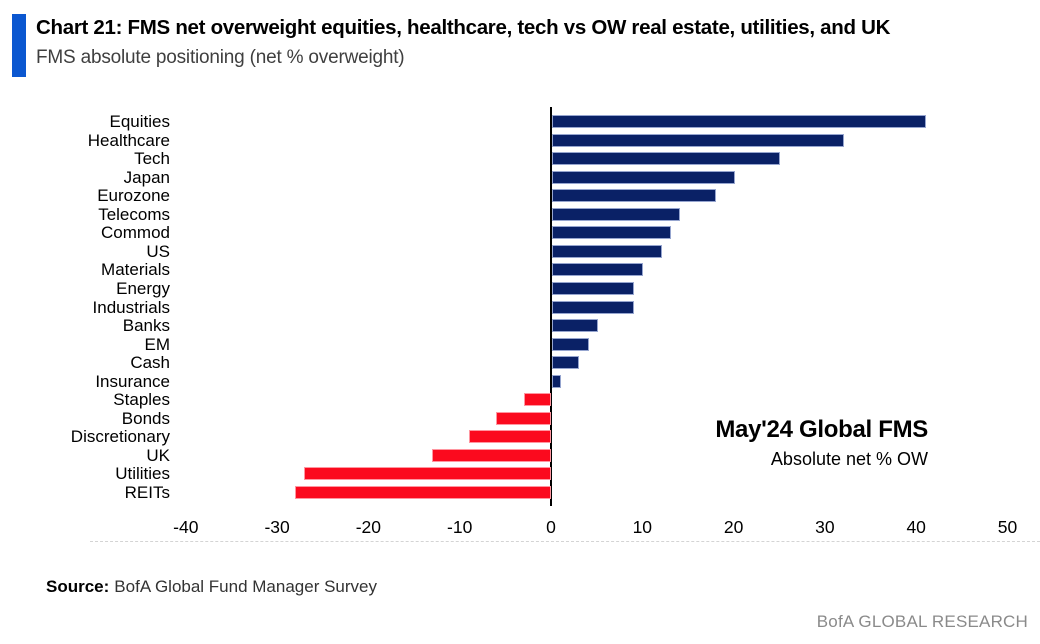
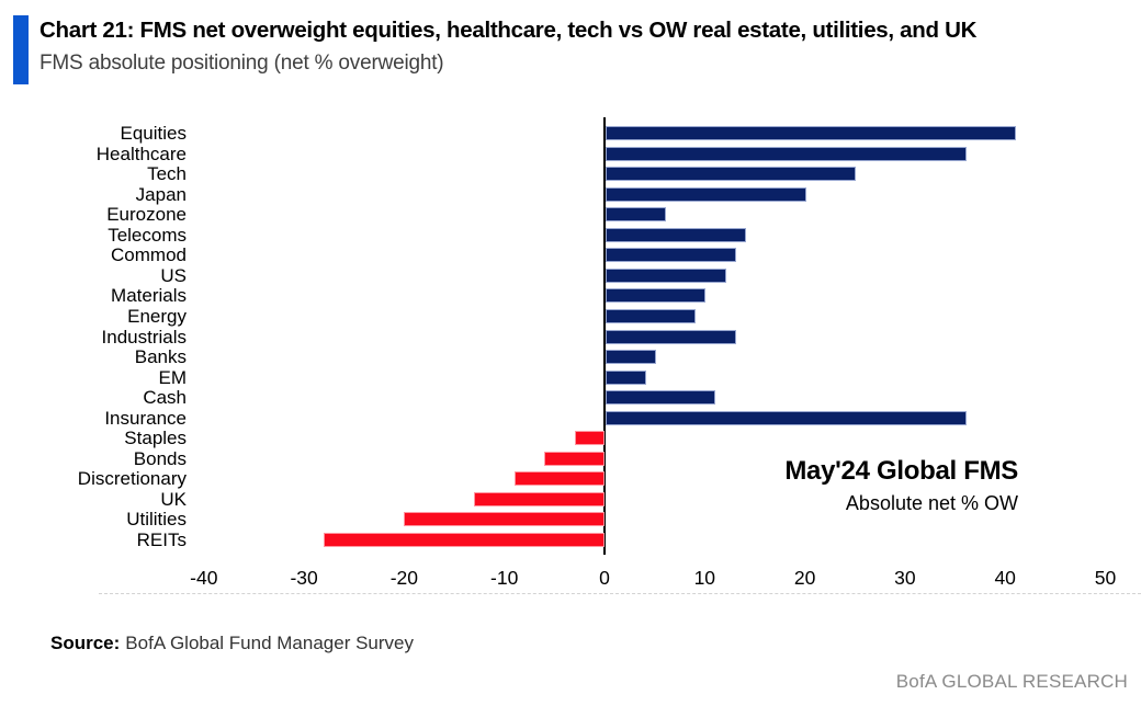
Healthcare: 32 -> 36
Eurozone: 18 -> 6
Industrials: 9 -> 13
Cash: 3 -> 11
Insurance: 1 -> 36
Utilities: -27 -> -20
